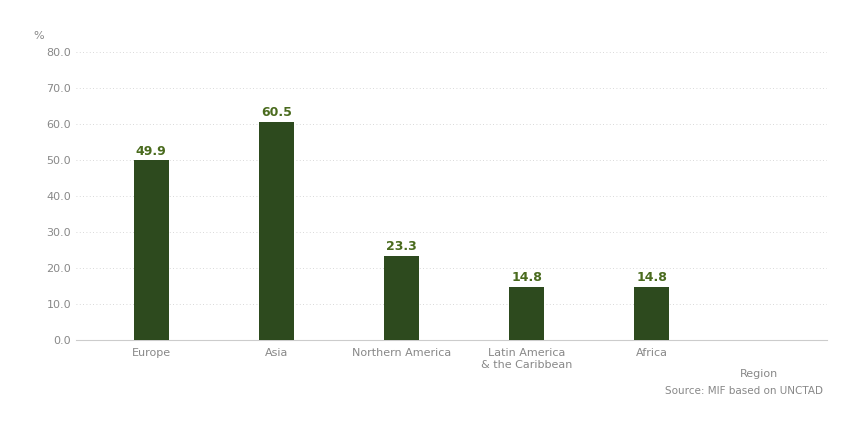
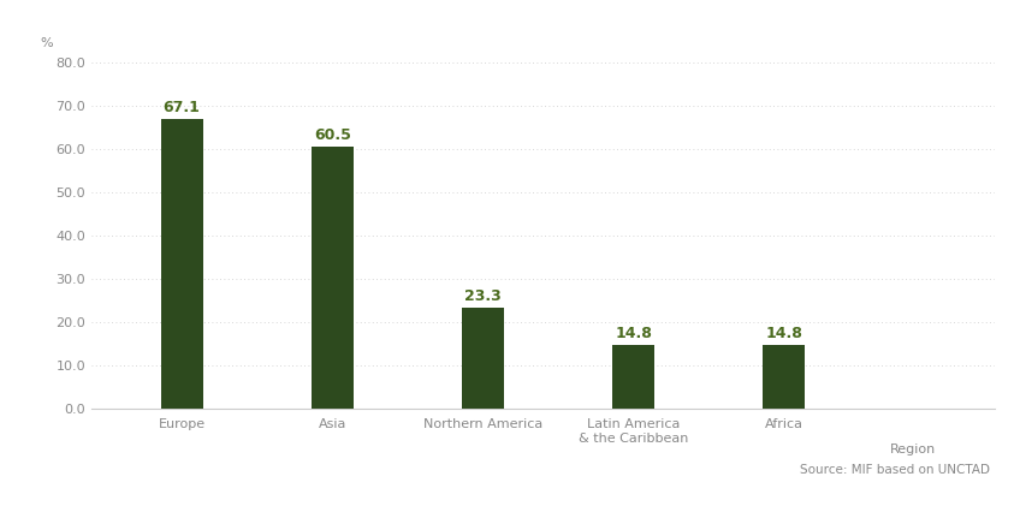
Europe: 49.9 -> 67.1
